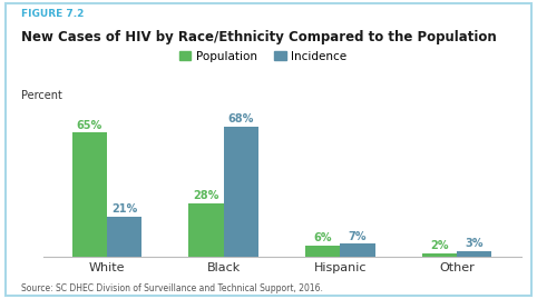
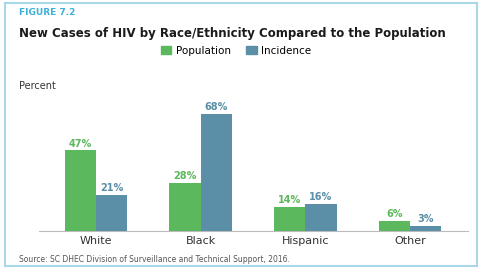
Population/White: 65% -> 47%
Population/Hispanic: 6% -> 14%
Incidence/Hispanic: 7% -> 16%
Population/Other: 2% -> 6%
